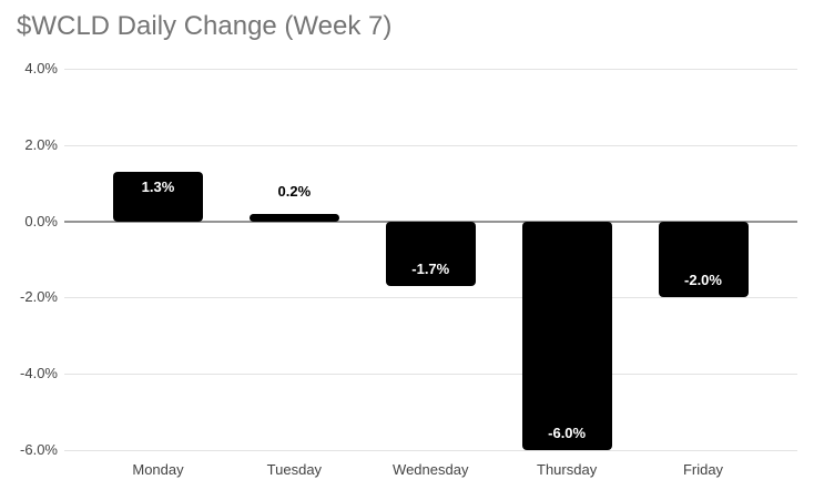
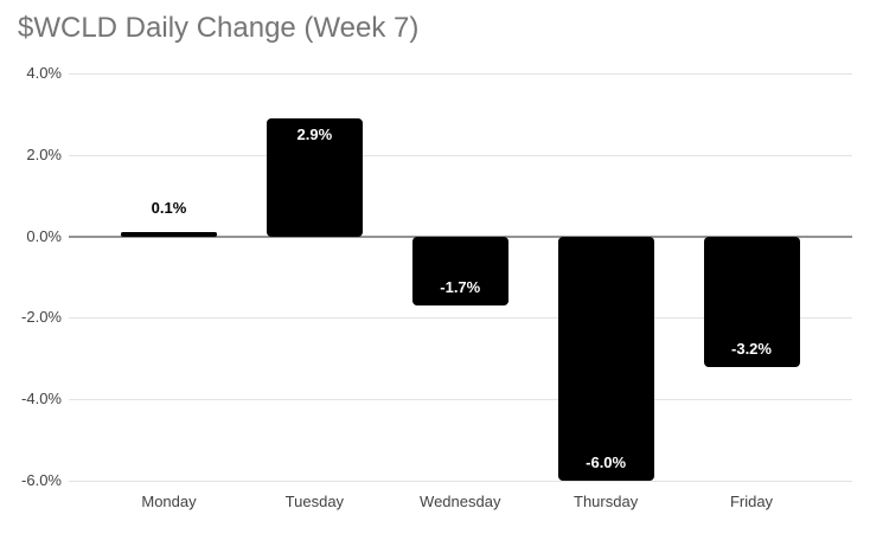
Monday: 1.3% -> 0.1%
Tuesday: 0.2% -> 2.9%
Friday: -2.0% -> -3.2%
